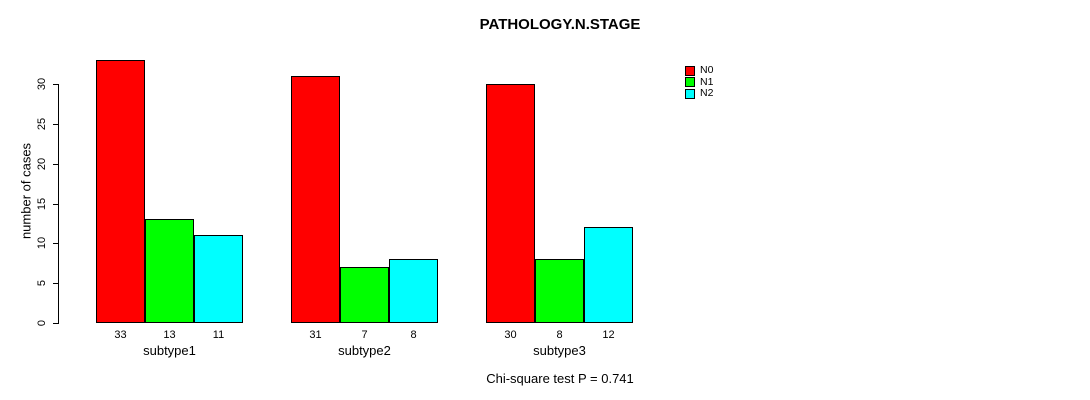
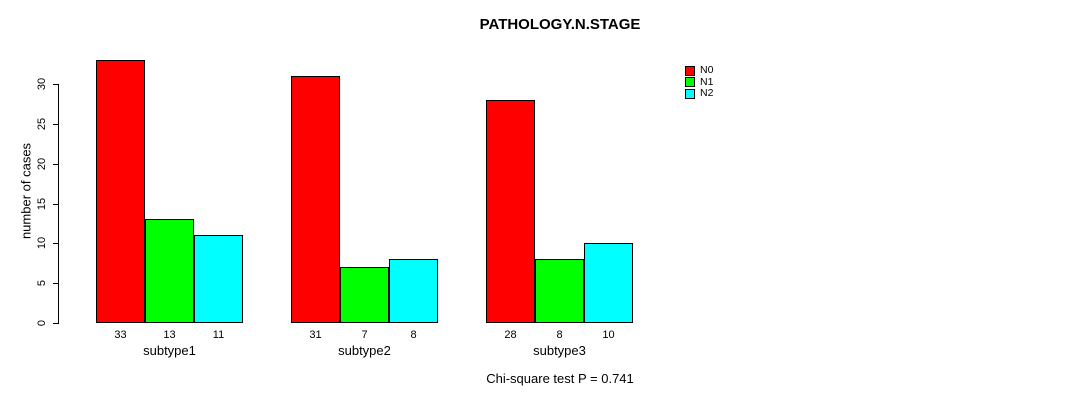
N0/subtype3: 30 -> 28
N2/subtype3: 12 -> 10
